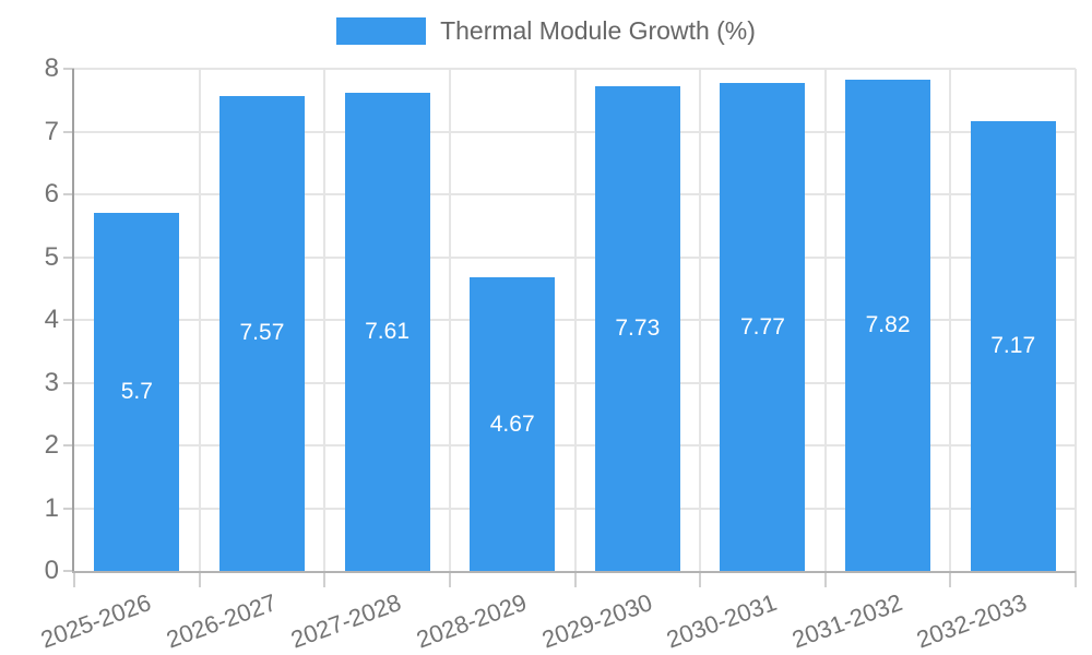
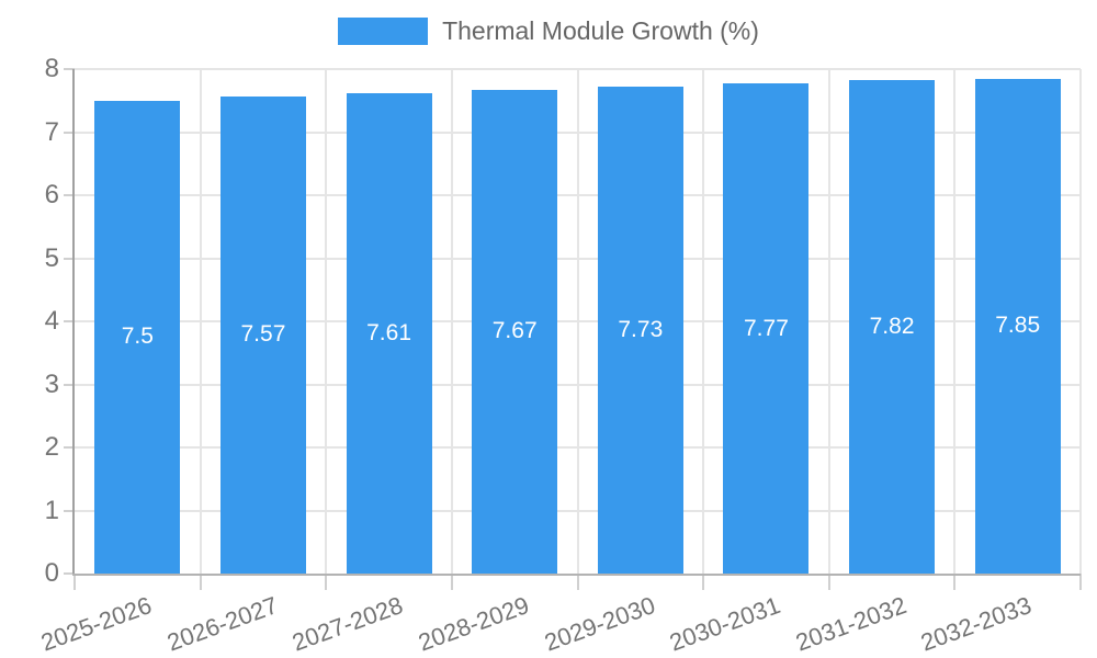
2025-2026: 5.7 -> 7.5
2028-2029: 4.67 -> 7.67
2032-2033: 7.17 -> 7.85
